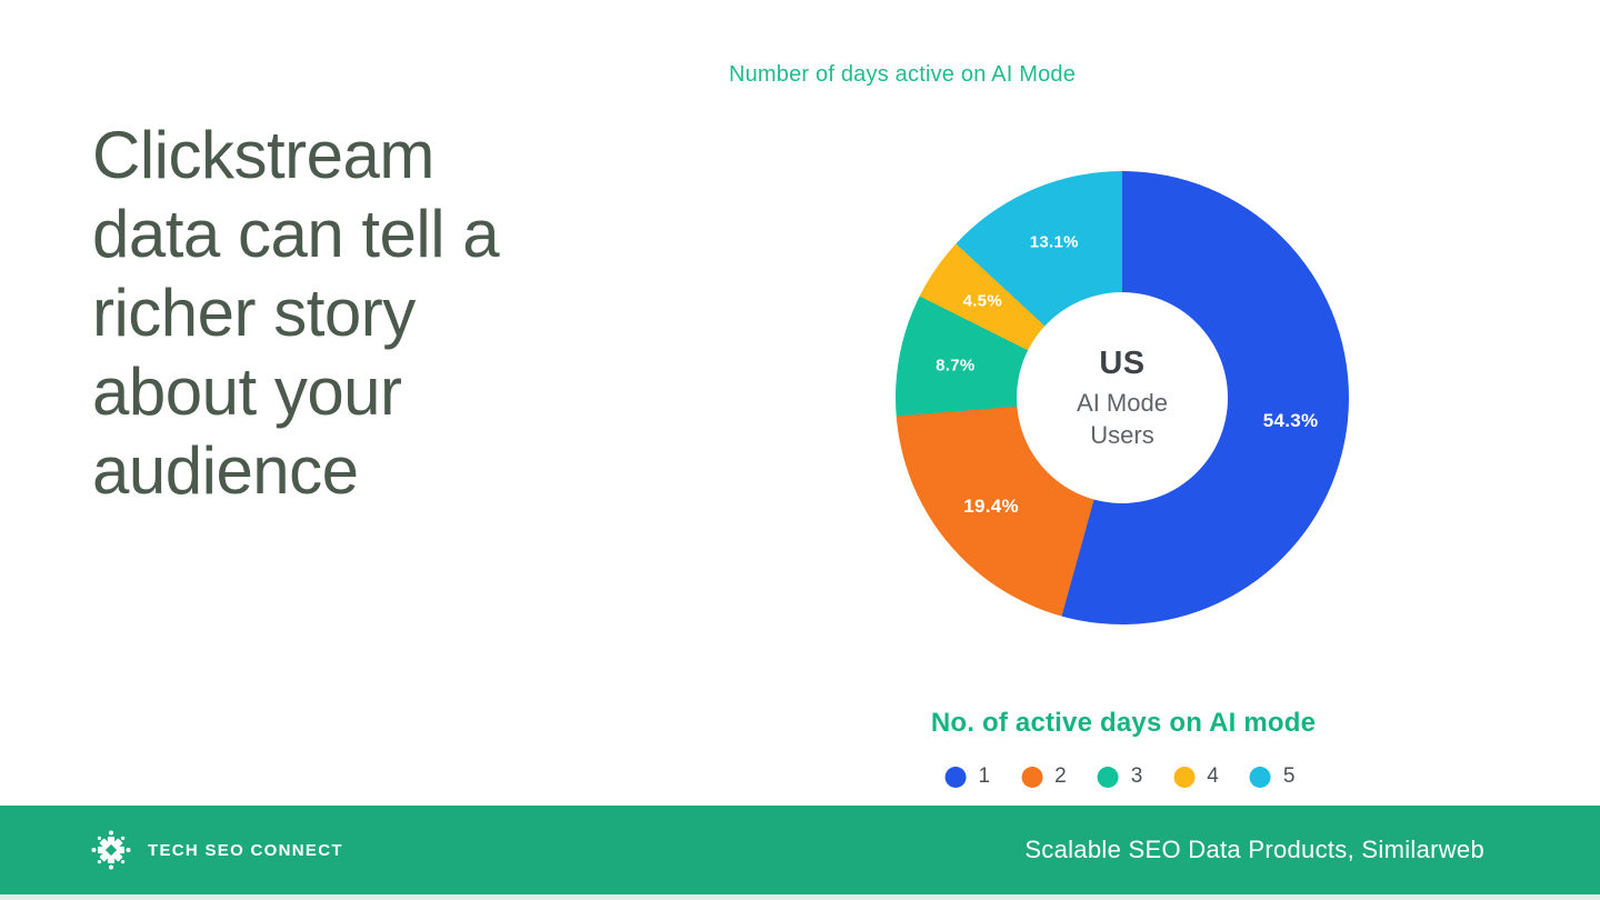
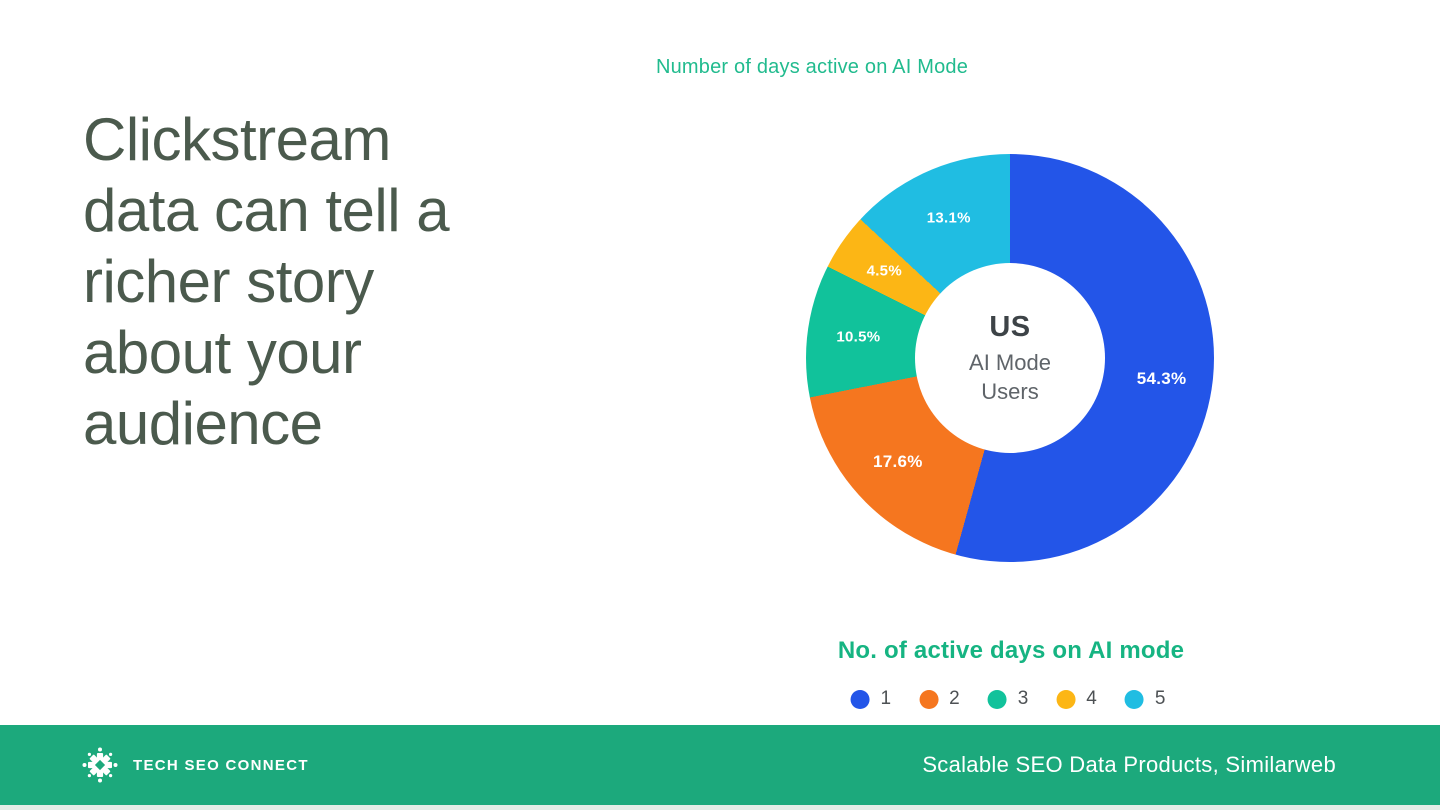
2: 19.4% -> 17.6%
3: 8.7% -> 10.5%
